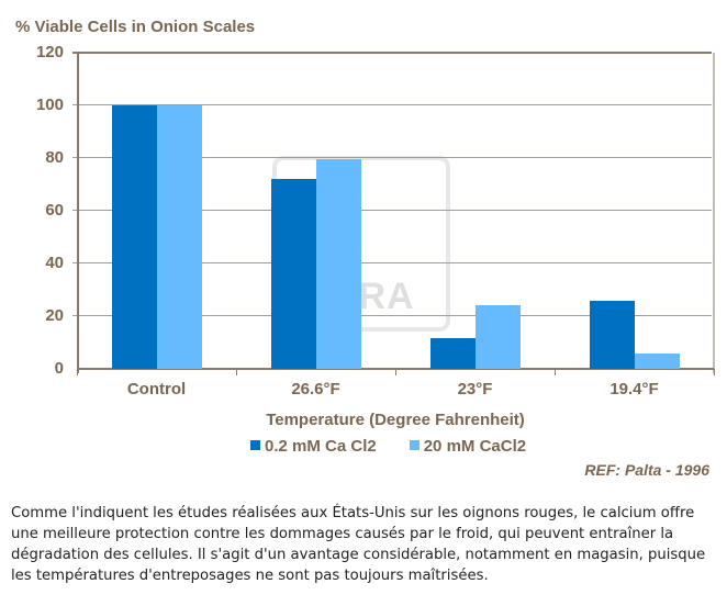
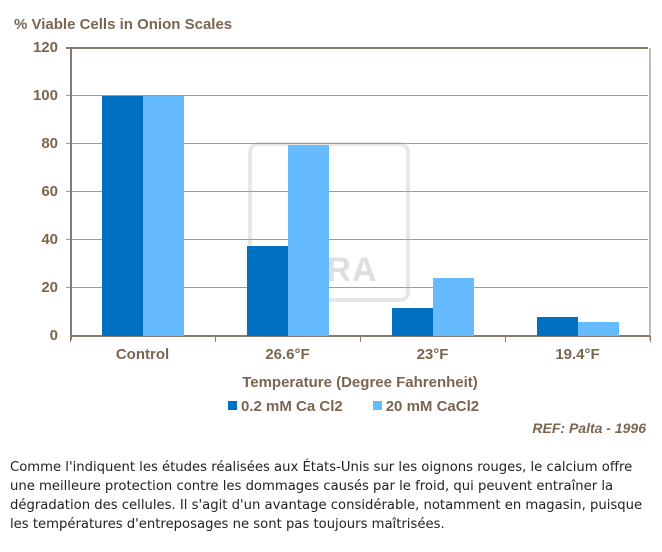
0.2 mM Ca Cl2/26.6°F: 72 -> 38
0.2 mM Ca Cl2/19.4°F: 26 -> 8
